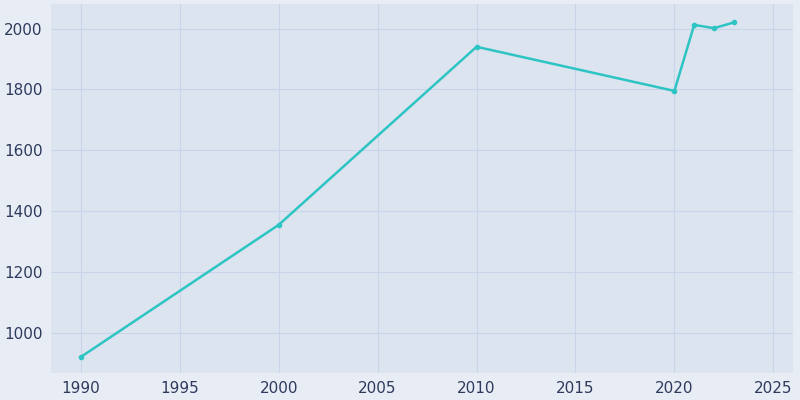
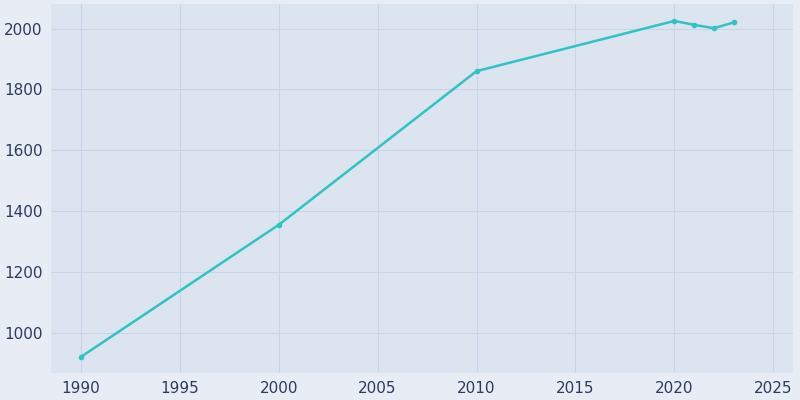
2010: 1940 -> 1860
2020: 1795 -> 2025
